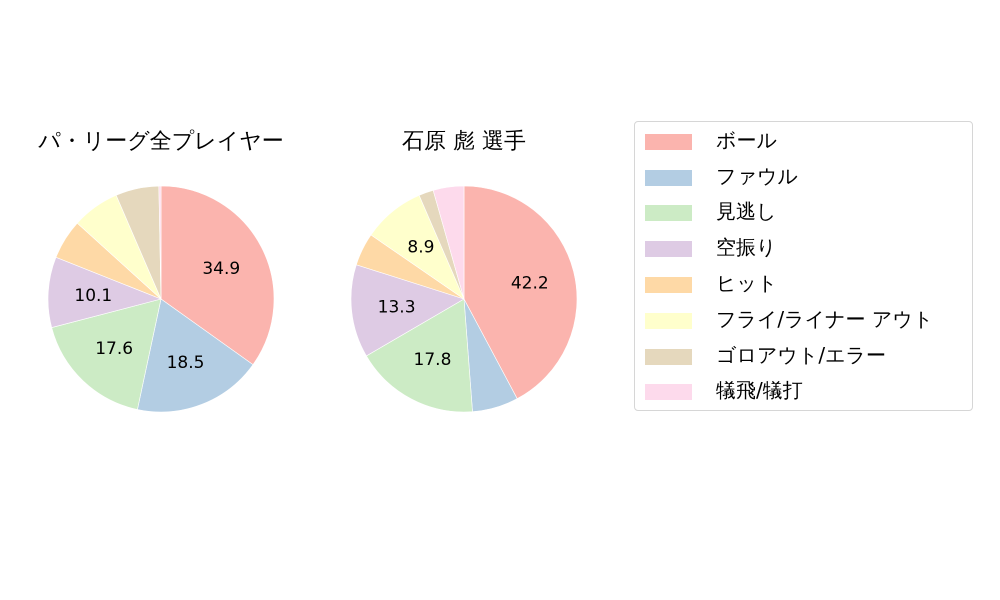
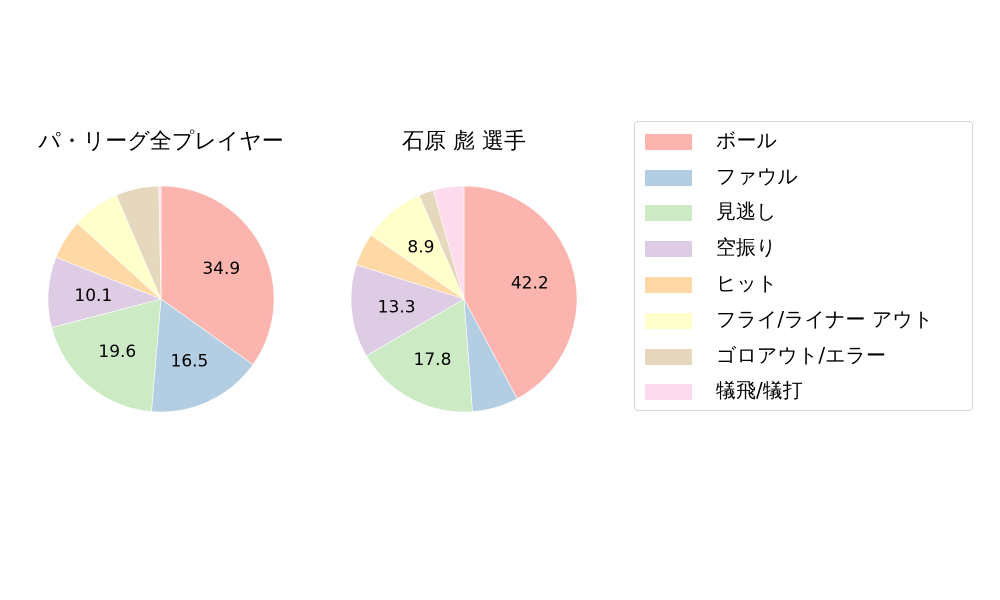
パ・リーグ全プレイヤー/ファウル: 18.5 -> 16.5
パ・リーグ全プレイヤー/見逃し: 17.6 -> 19.6
